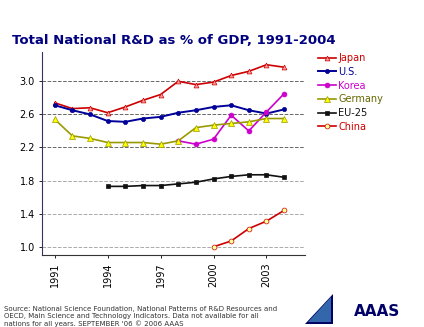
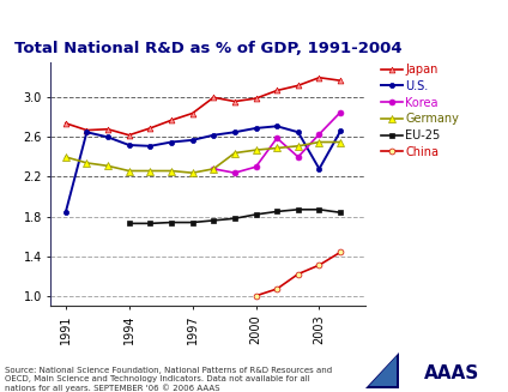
U.S./1991: 2.71 -> 1.84
Germany/1991: 2.54 -> 2.40
U.S./2003: 2.61 -> 2.28
